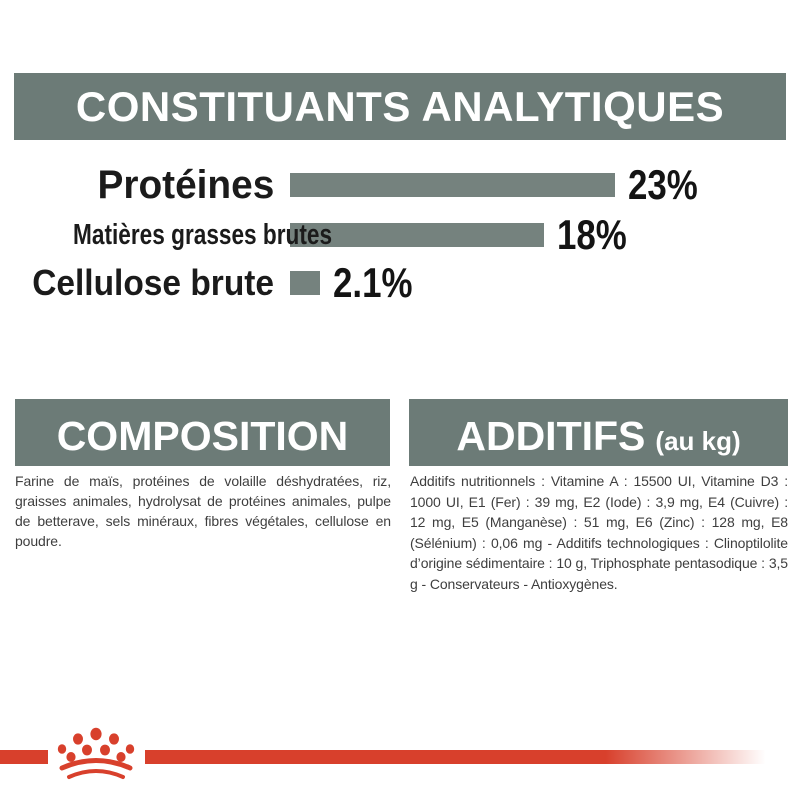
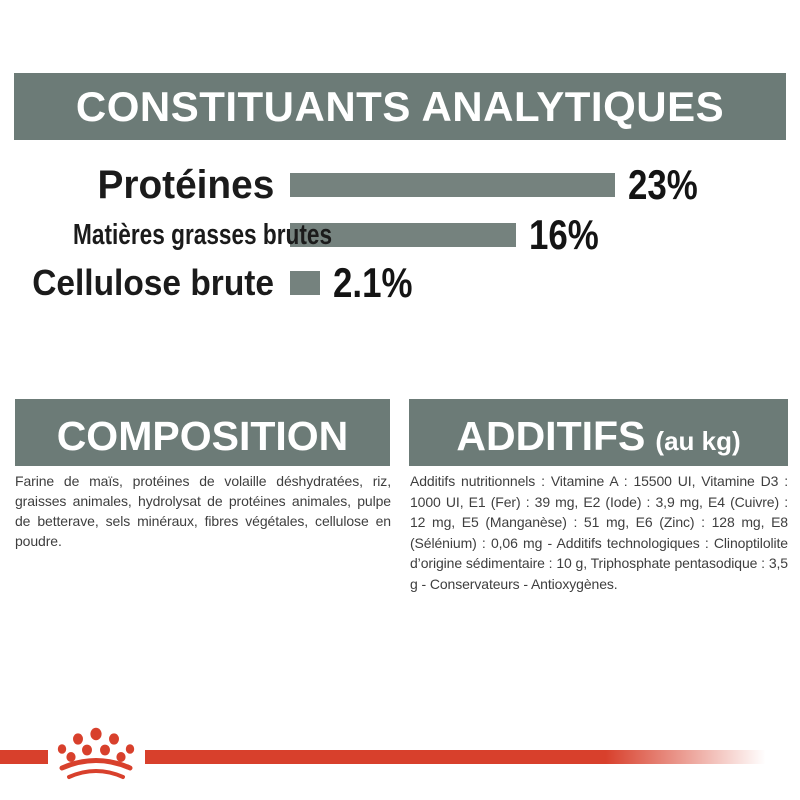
Matières grasses brutes: 18% -> 16%
